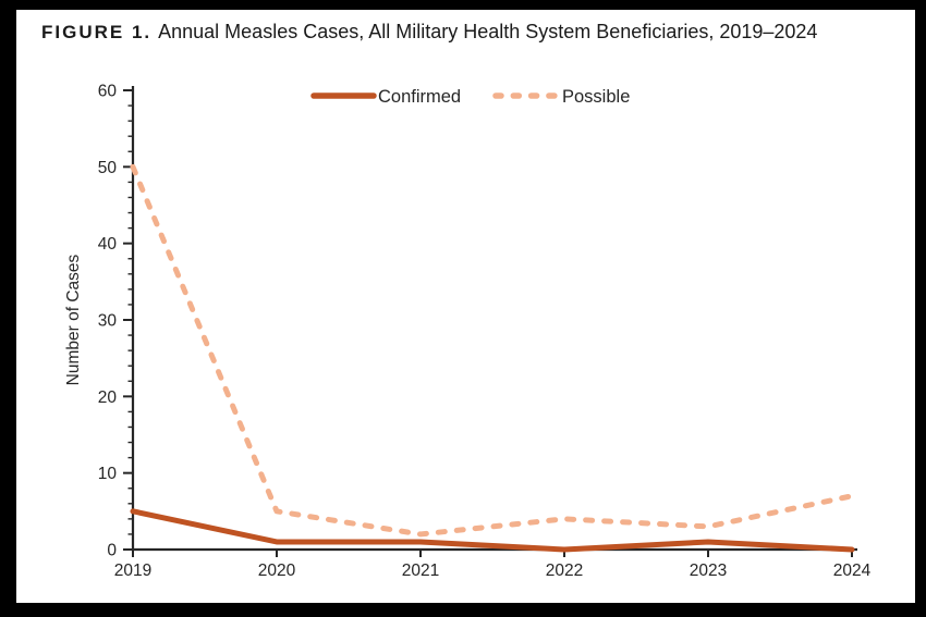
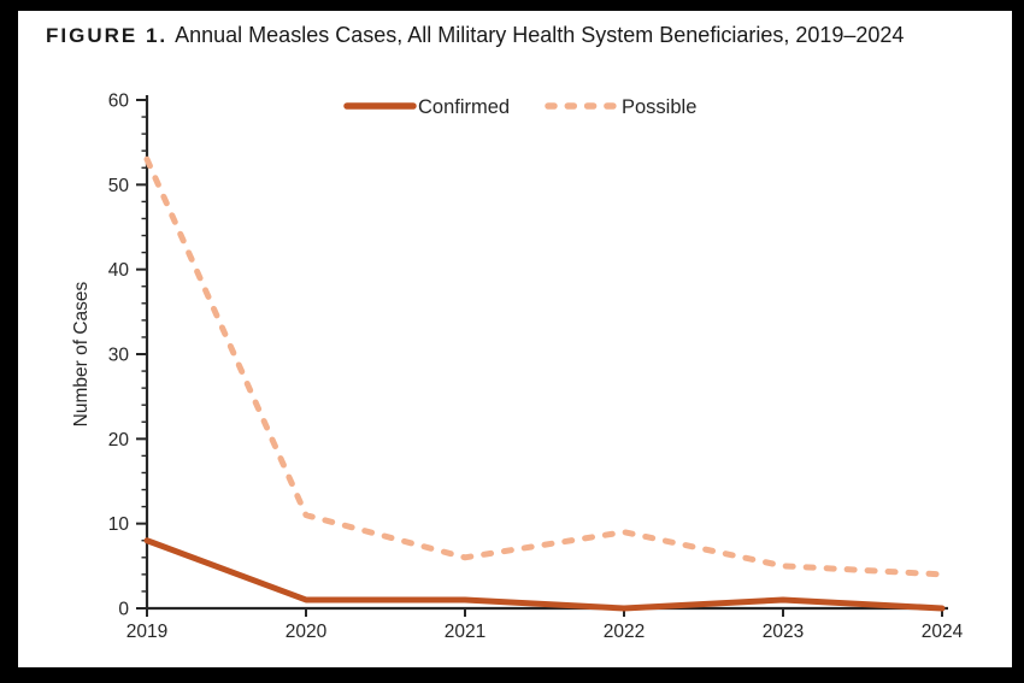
Confirmed/2019: 5 -> 8
Possible/2019: 50 -> 53
Possible/2020: 5 -> 11
Possible/2021: 2 -> 6
Possible/2022: 4 -> 9
Possible/2023: 3 -> 5
Possible/2024: 7 -> 4
